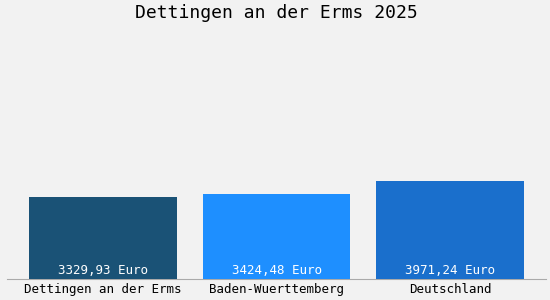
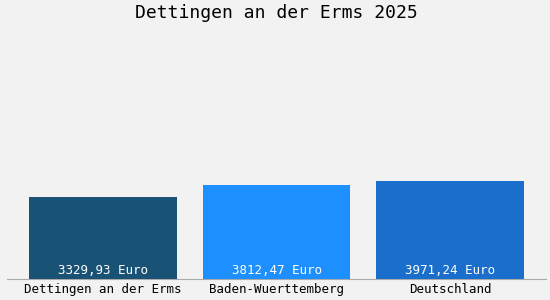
Baden-Wuerttemberg: 3424,48 -> 3812,47
